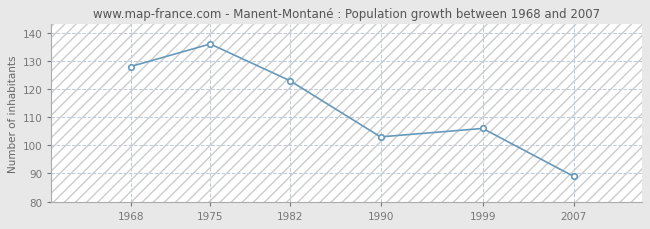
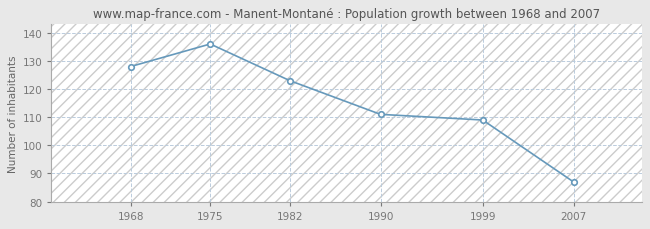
1990: 103 -> 111
1999: 106 -> 109
2007: 89 -> 87
